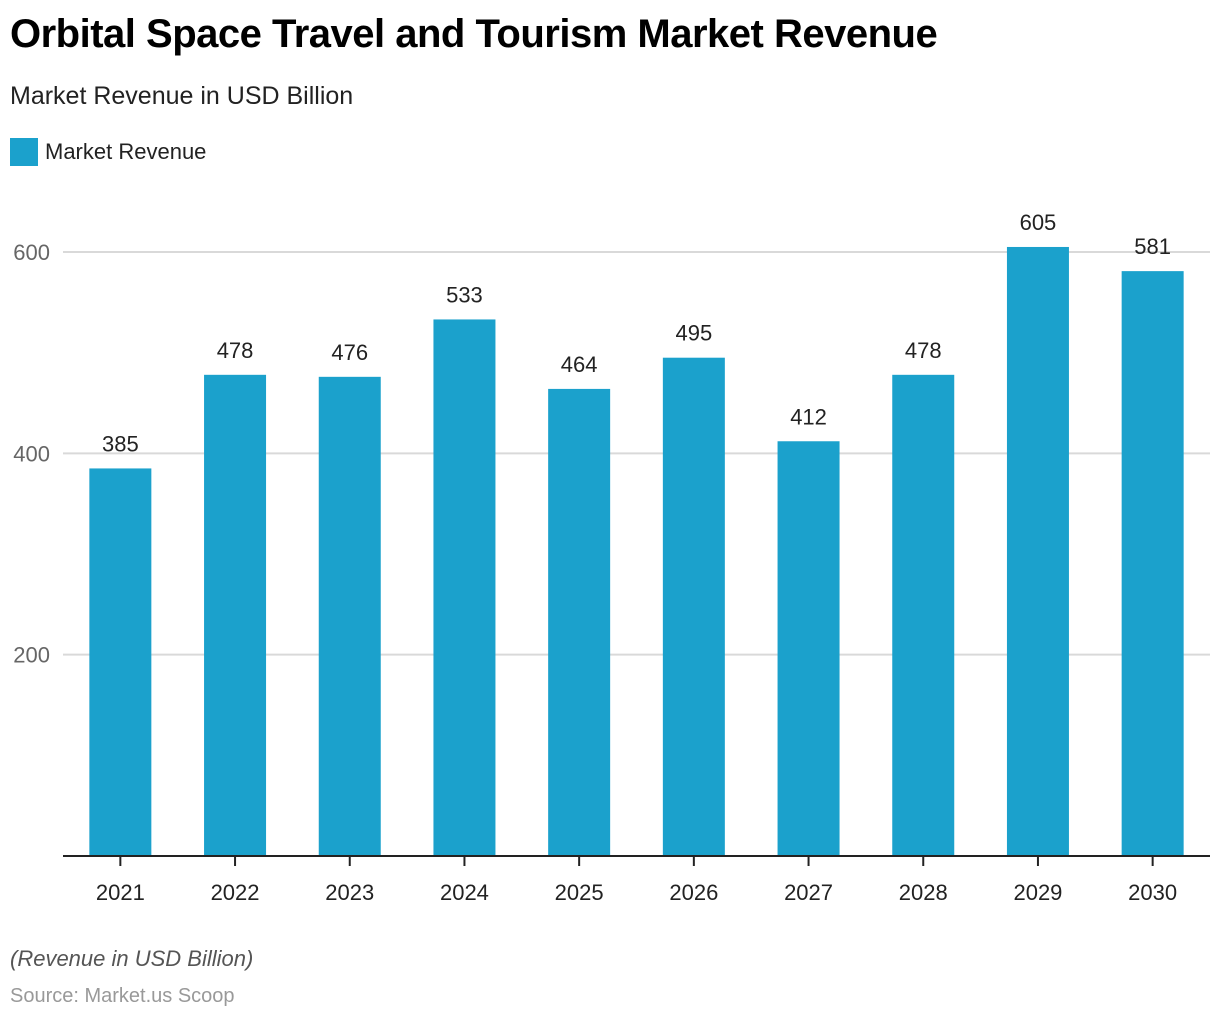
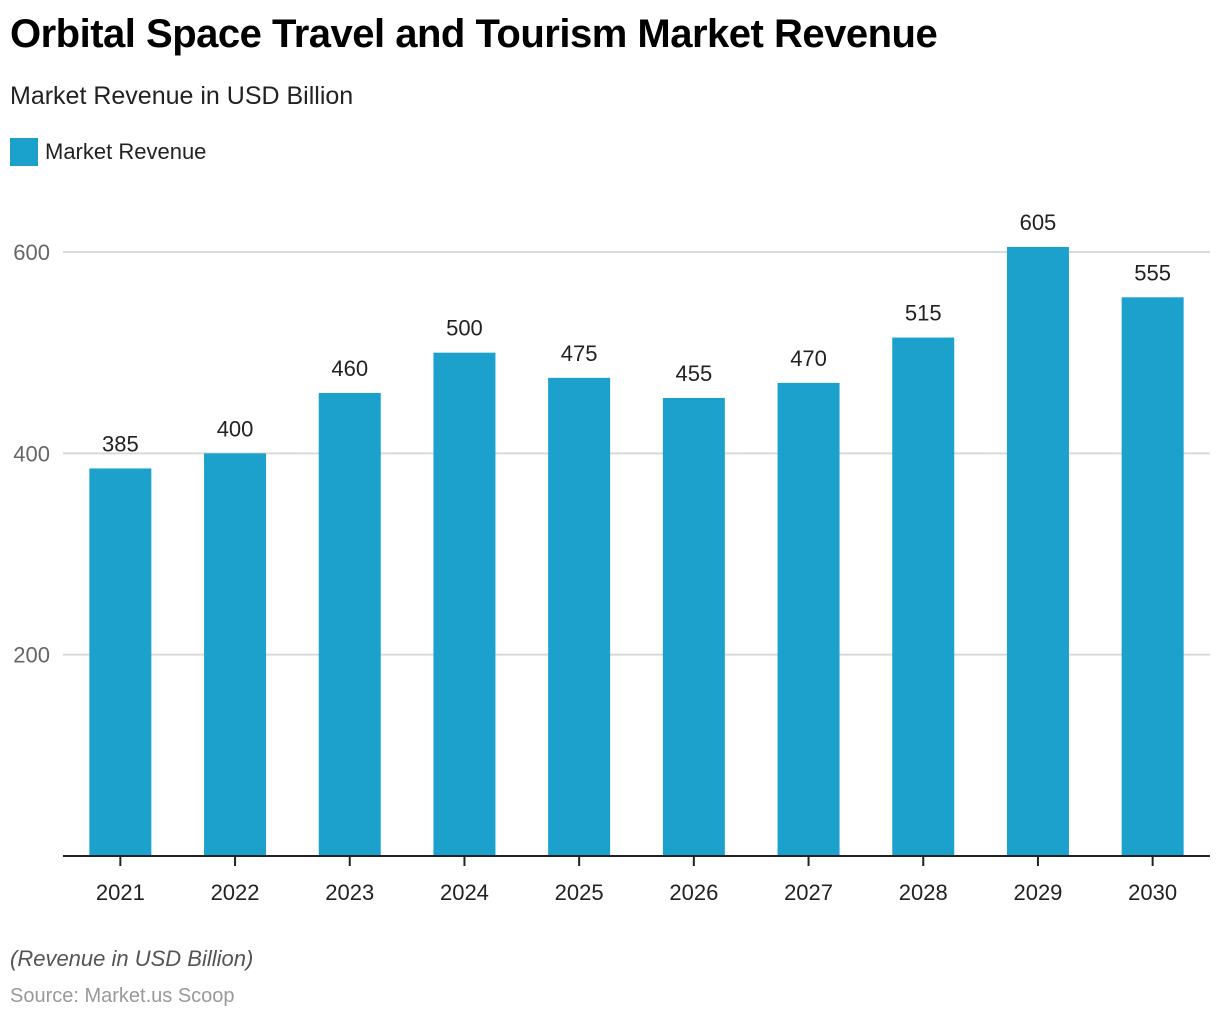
2022: 478 -> 400
2023: 476 -> 460
2024: 533 -> 500
2025: 464 -> 475
2026: 495 -> 455
2027: 412 -> 470
2028: 478 -> 515
2030: 581 -> 555
